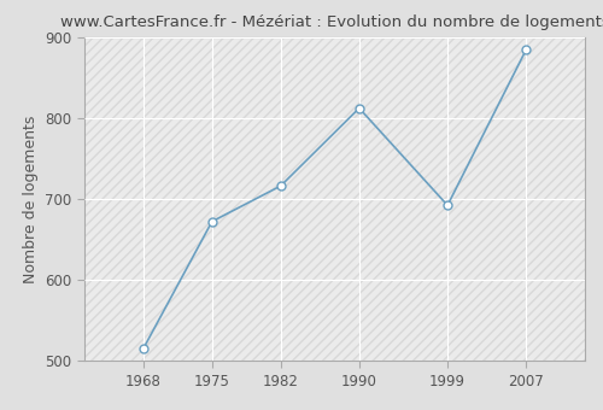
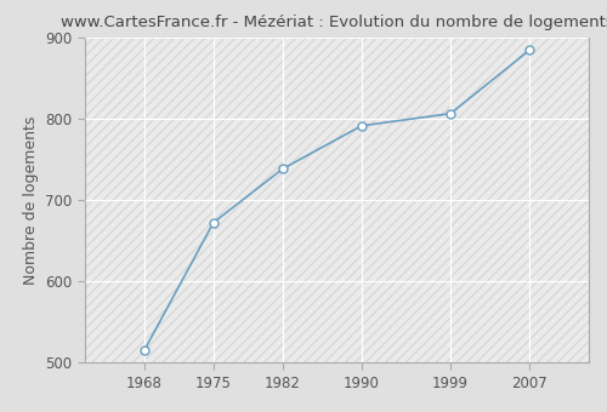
1982: 716 -> 738
1990: 812 -> 791
1999: 692 -> 806
